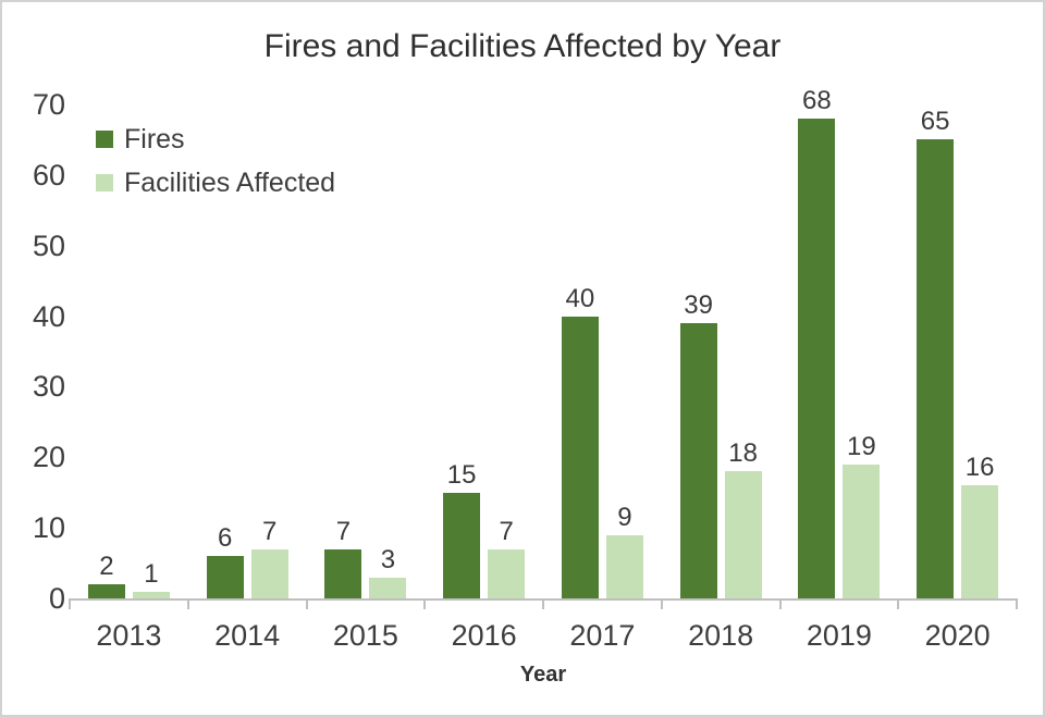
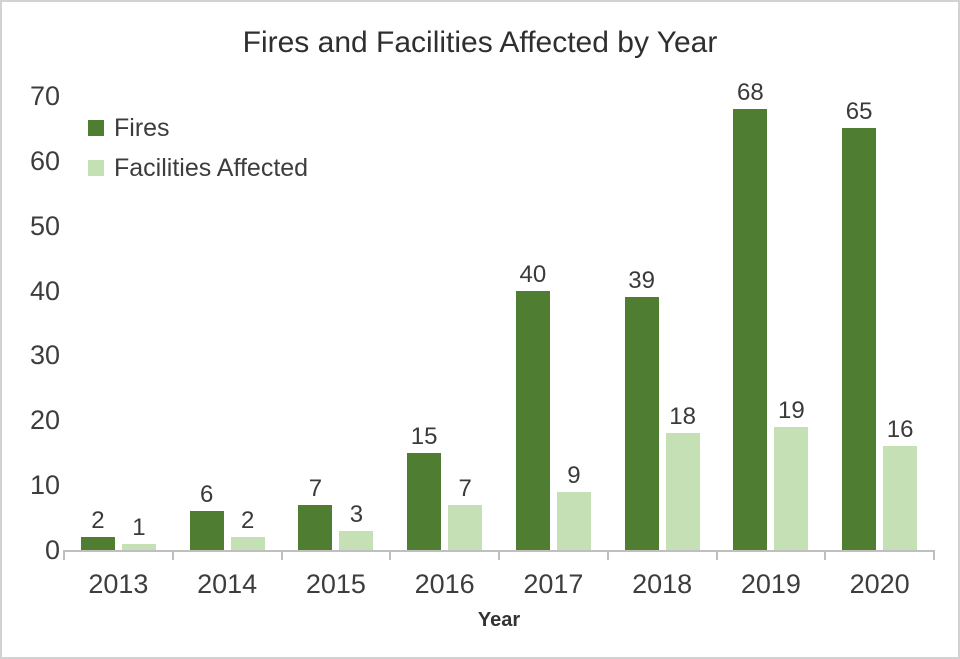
Facilities Affected/2014: 7 -> 2
